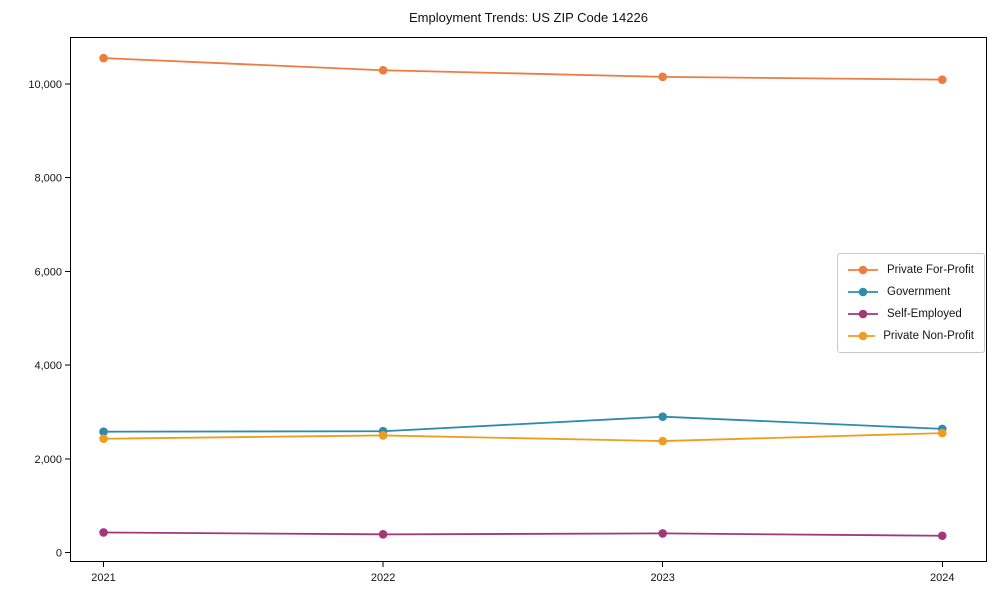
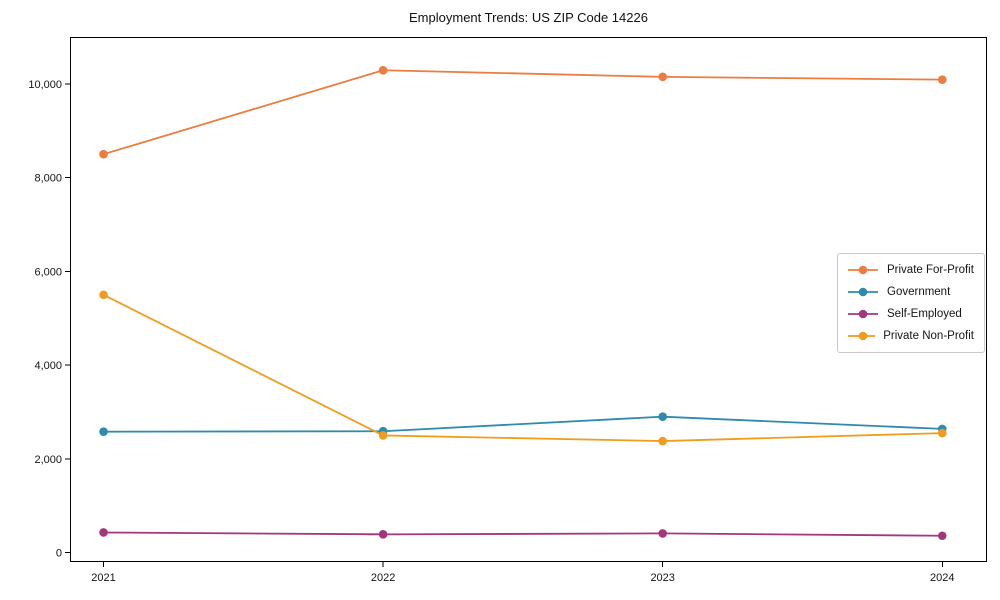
Private For-Profit/2021: 10600 -> 8500
Private Non-Profit/2021: 2400 -> 5500
